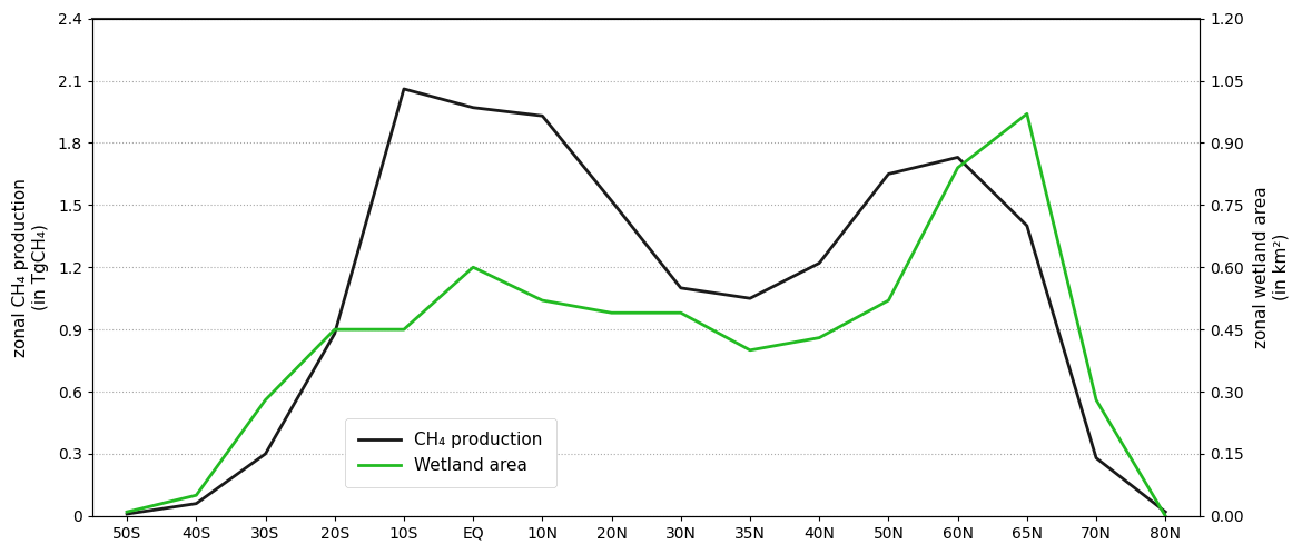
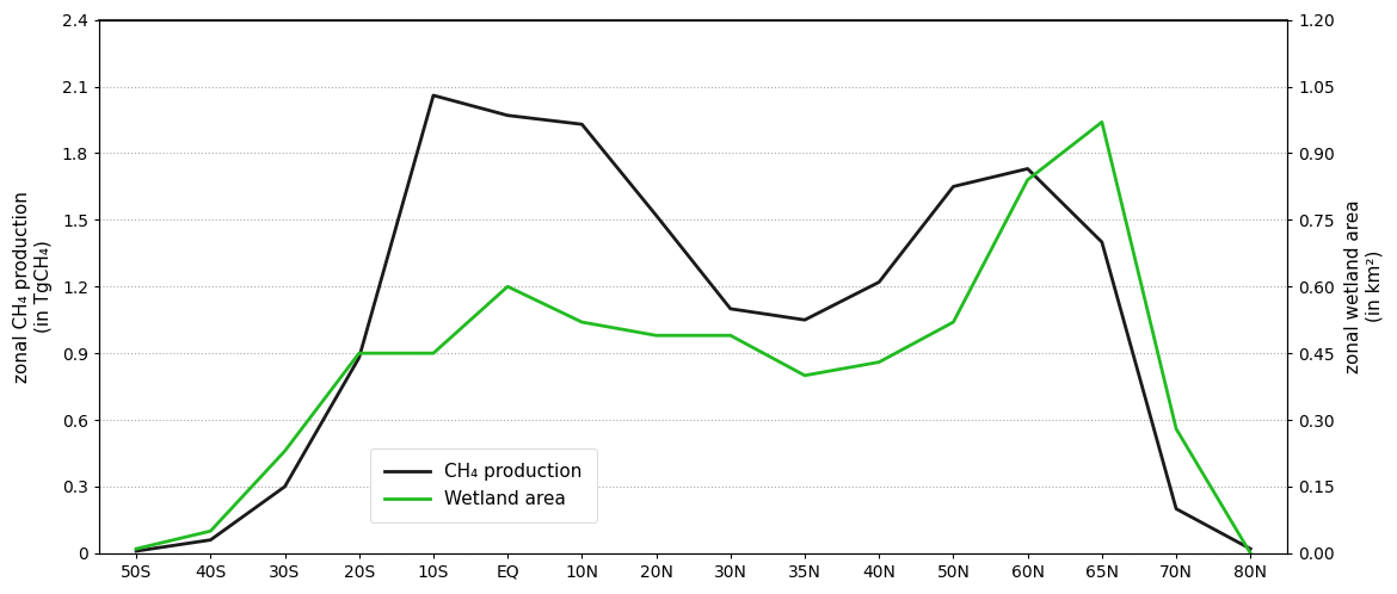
Wetland area/30S: 0.28 -> 0.23
CH₄ production/70N: 0.28 -> 0.20
